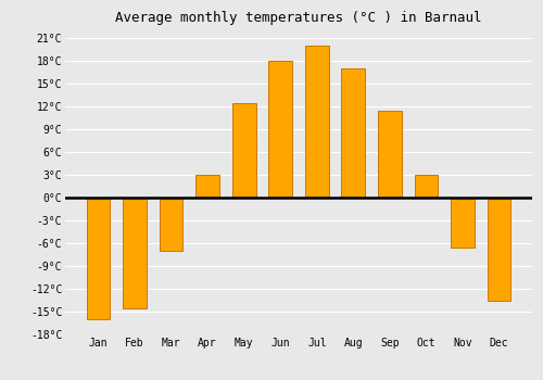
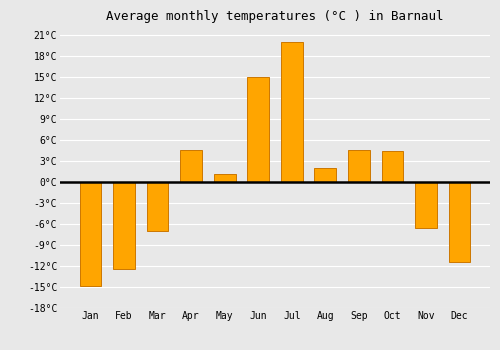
Jan: -16.0°C -> -14.8°C
Feb: -14.5°C -> -12.4°C
Apr: 3.0°C -> 4.6°C
May: 12.5°C -> 1.2°C
Jun: 18.0°C -> 15.0°C
Aug: 17.0°C -> 2.0°C
Sep: 11.5°C -> 4.6°C
Oct: 3.0°C -> 4.4°C
Dec: -13.5°C -> -11.4°C
